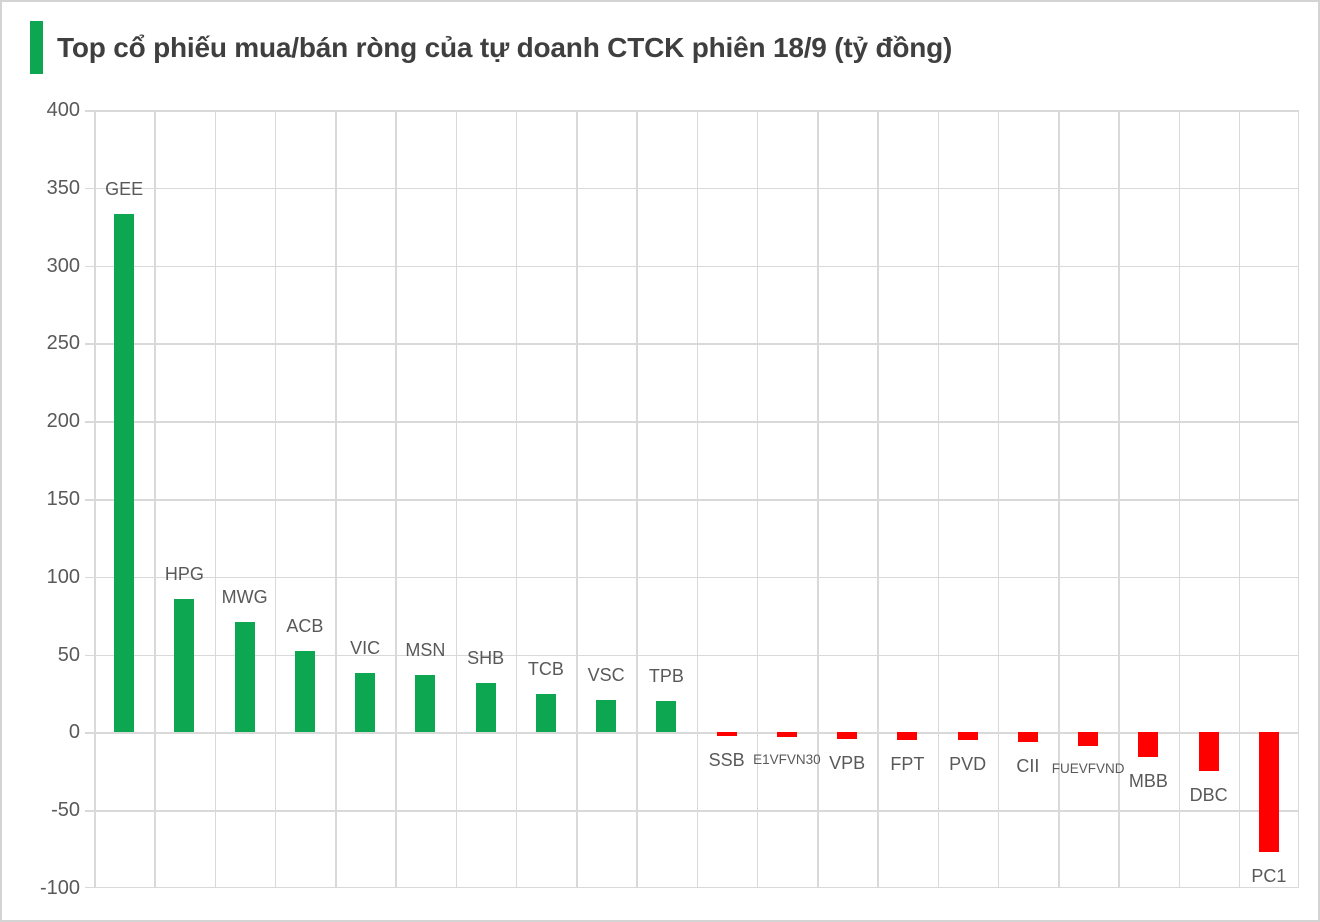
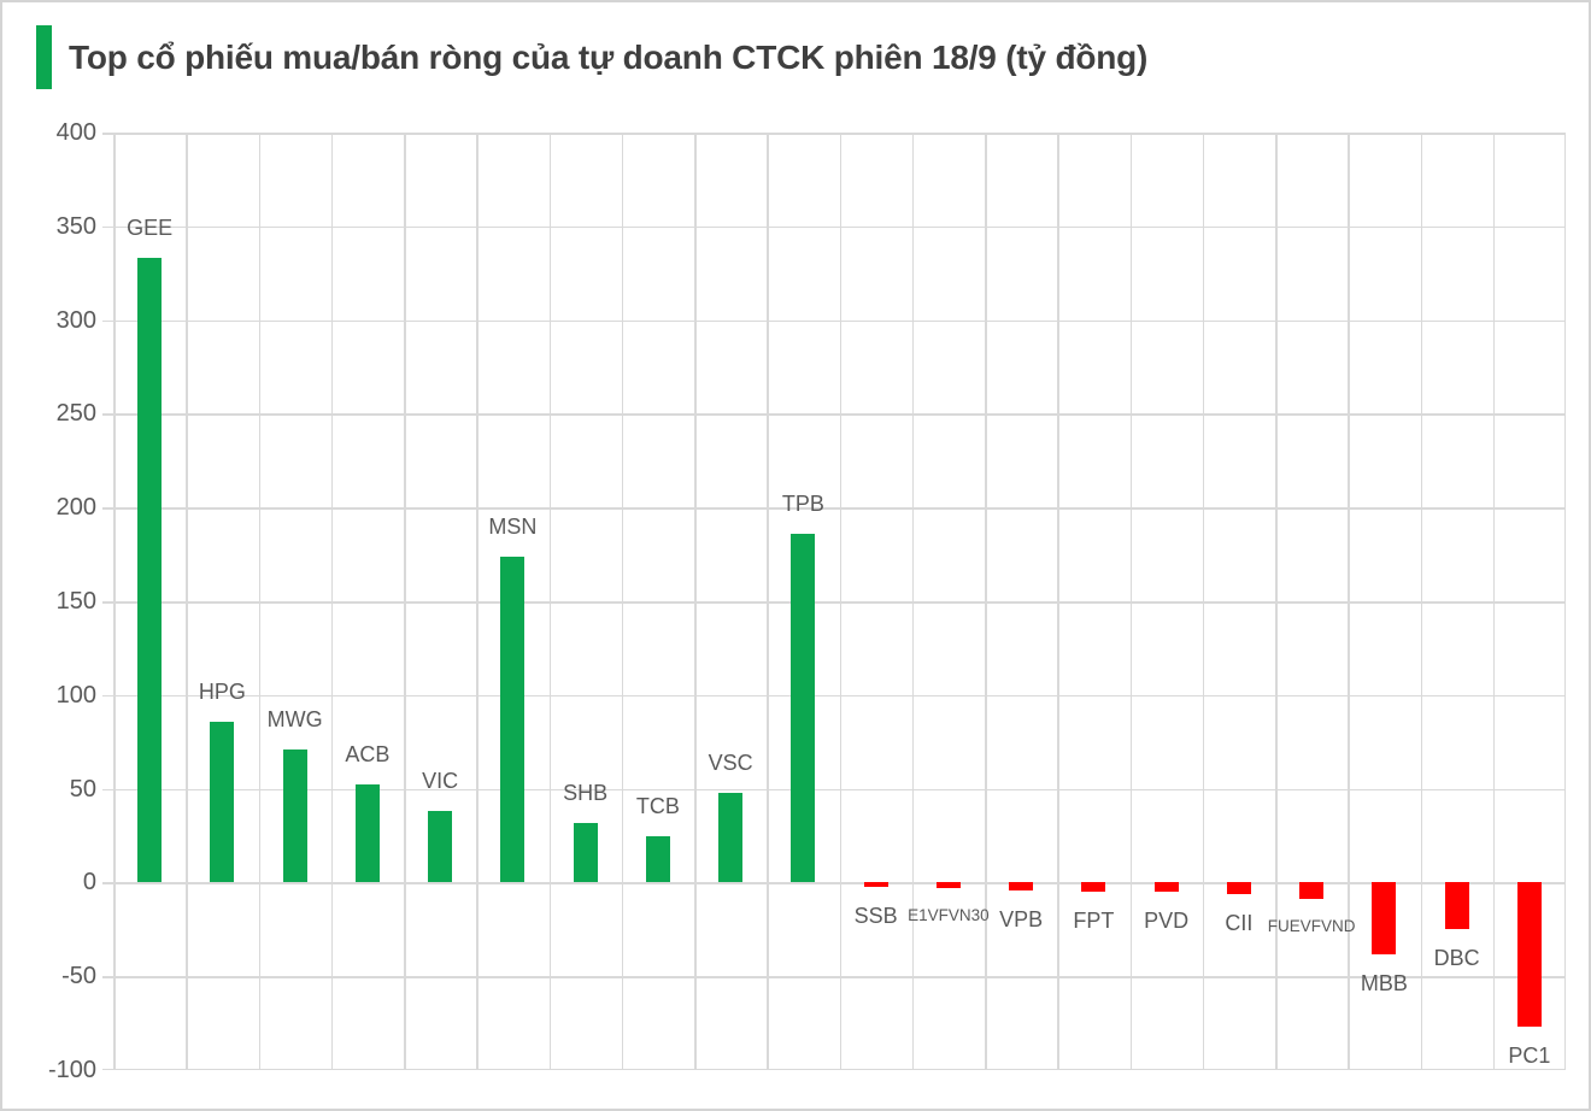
MSN: 37 -> 174
VSC: 21 -> 48
TPB: 20 -> 186
MBB: -16 -> -38
